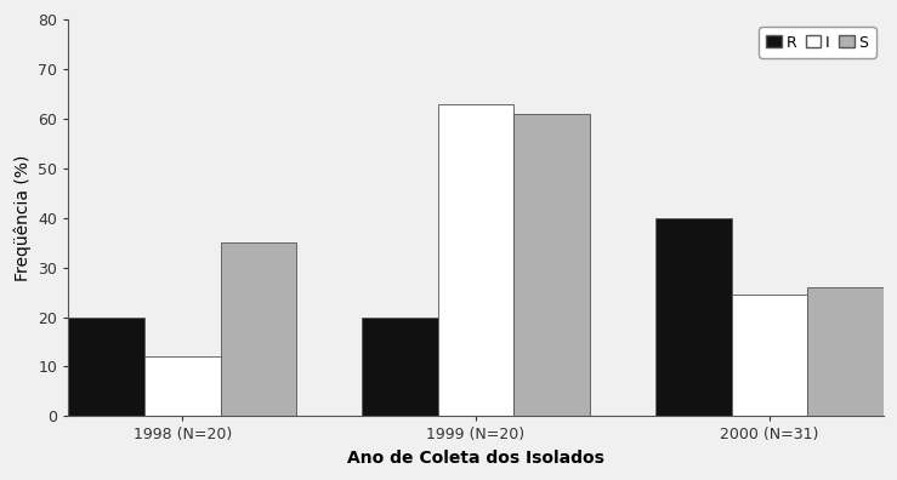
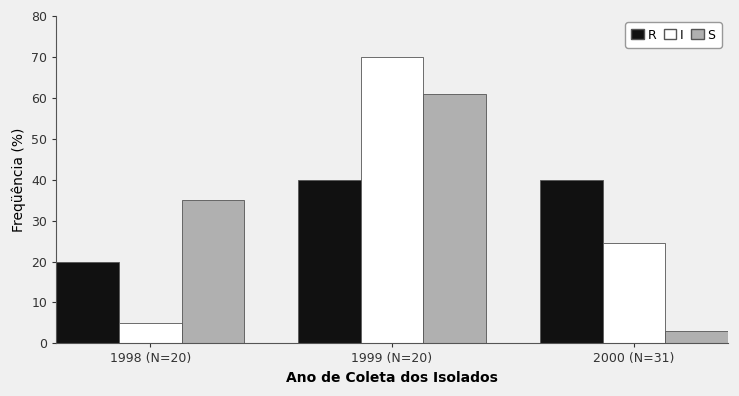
I/1998 (N=20): 12.0 -> 5.0
R/1999 (N=20): 20 -> 40
I/1999 (N=20): 63.0 -> 70.0
S/2000 (N=31): 26 -> 3
